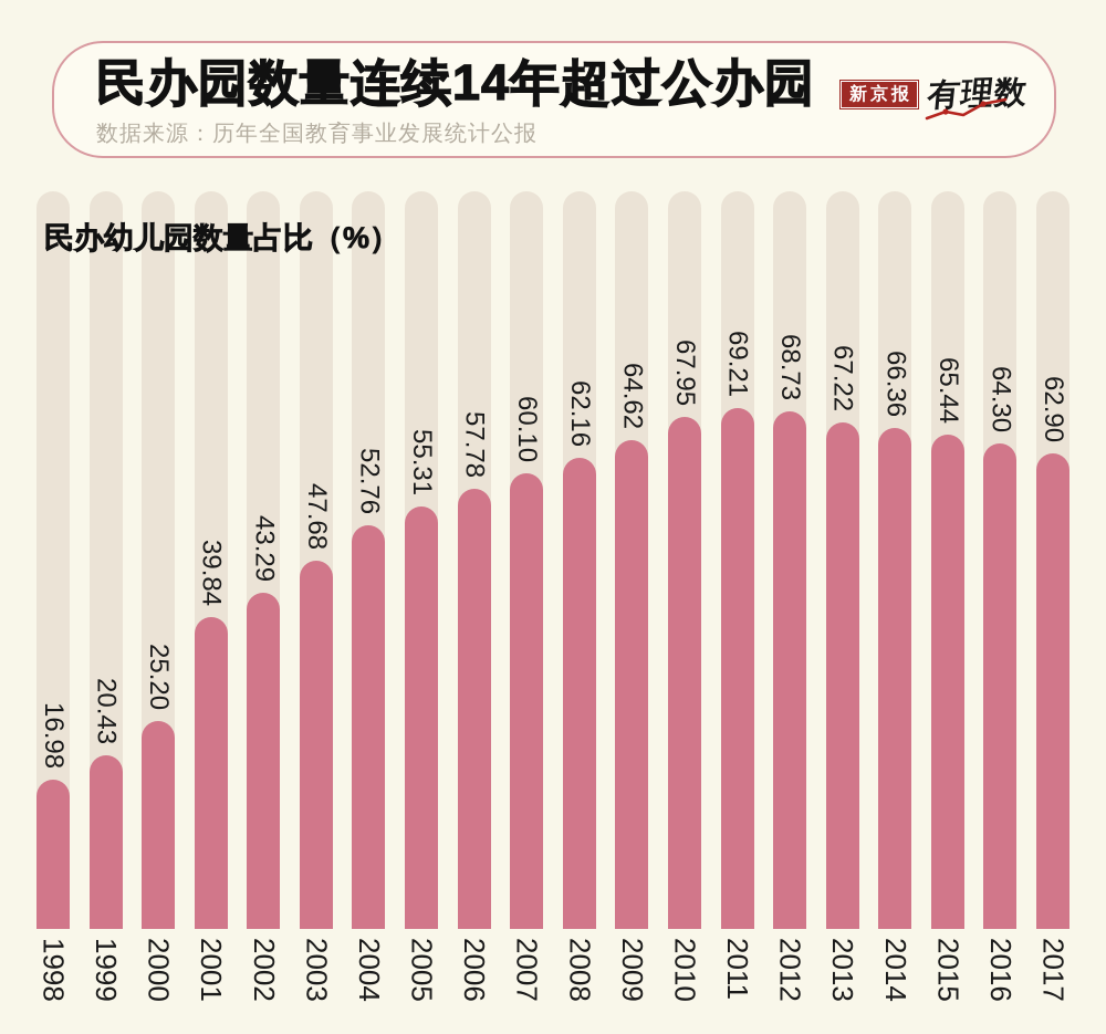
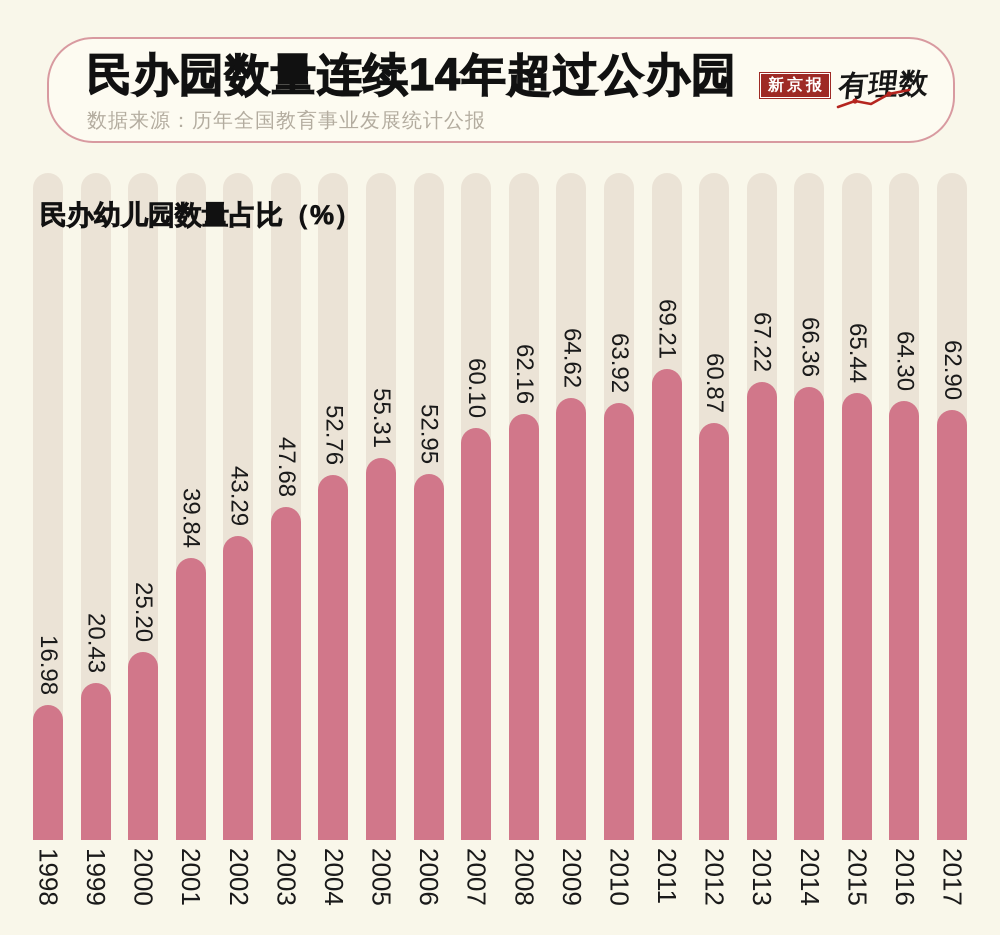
2006: 57.78 -> 52.95
2010: 67.95 -> 63.92
2012: 68.73 -> 60.87
